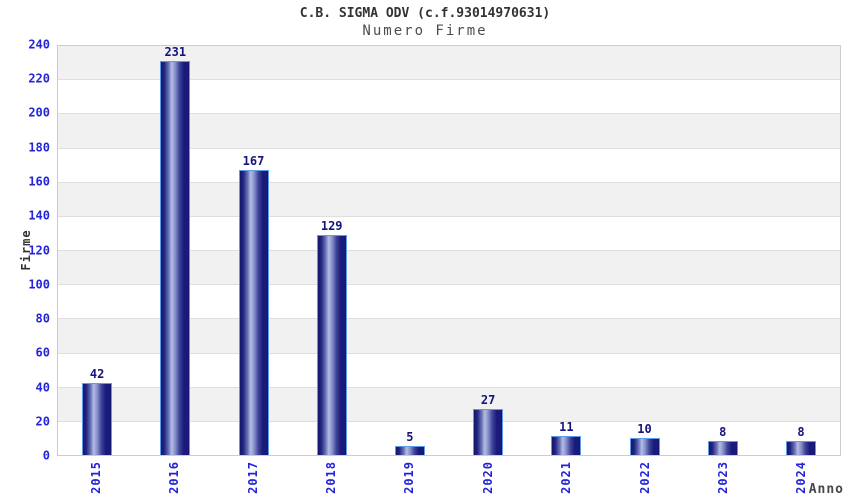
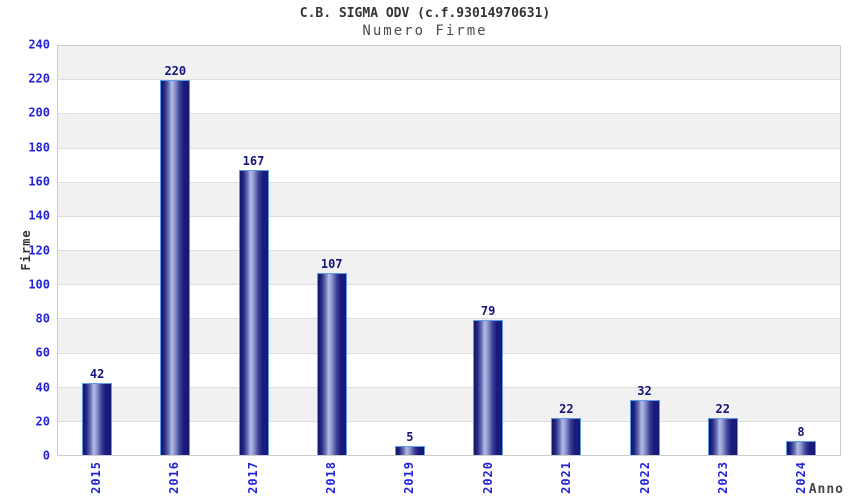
2016: 231 -> 220
2018: 129 -> 107
2020: 27 -> 79
2021: 11 -> 22
2022: 10 -> 32
2023: 8 -> 22
